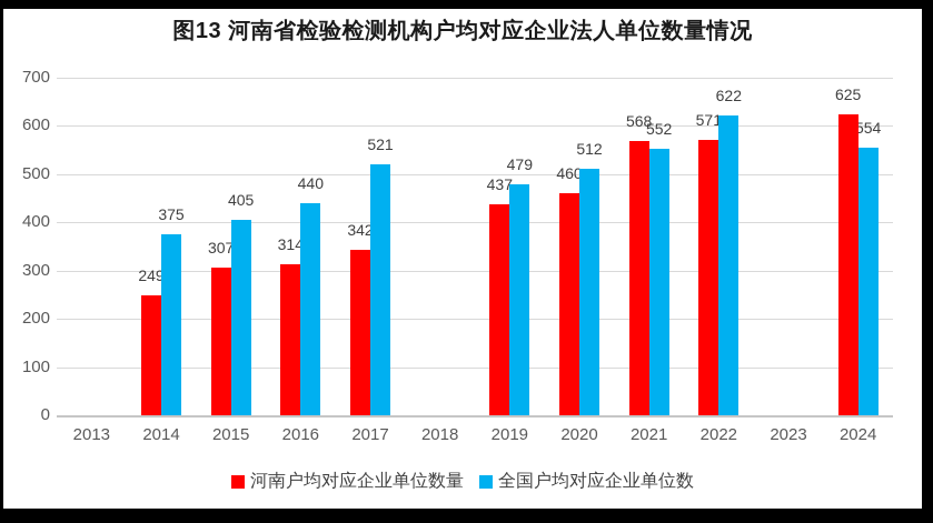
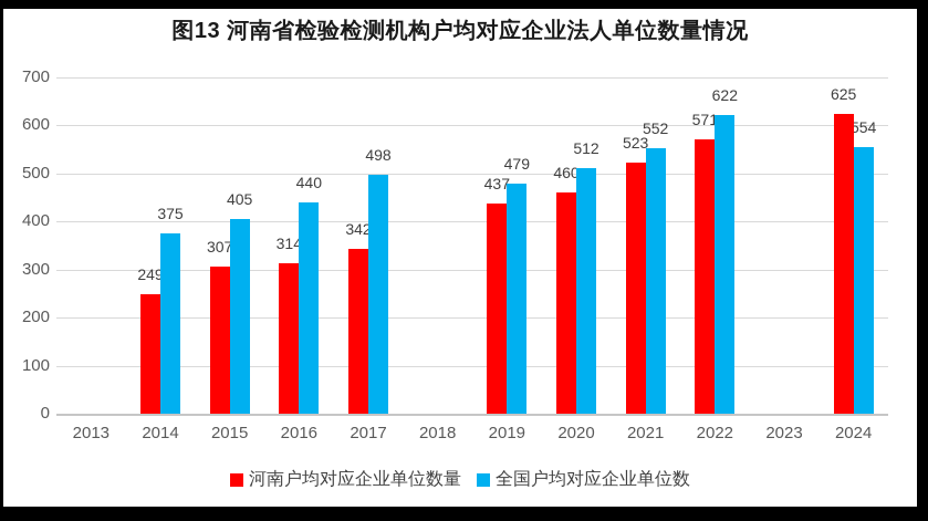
全国户均对应企业单位数/2017: 521 -> 498
河南户均对应企业单位数量/2021: 568 -> 523
